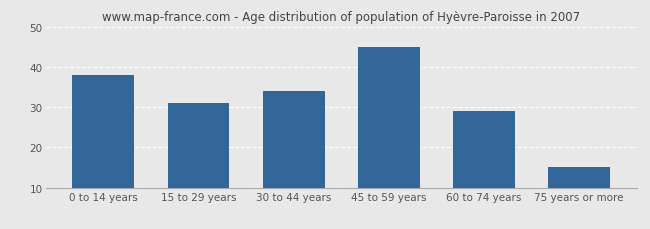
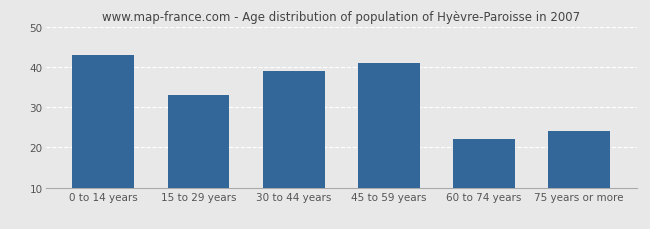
0 to 14 years: 38 -> 43
15 to 29 years: 31 -> 33
30 to 44 years: 34 -> 39
45 to 59 years: 45 -> 41
60 to 74 years: 29 -> 22
75 years or more: 15 -> 24
